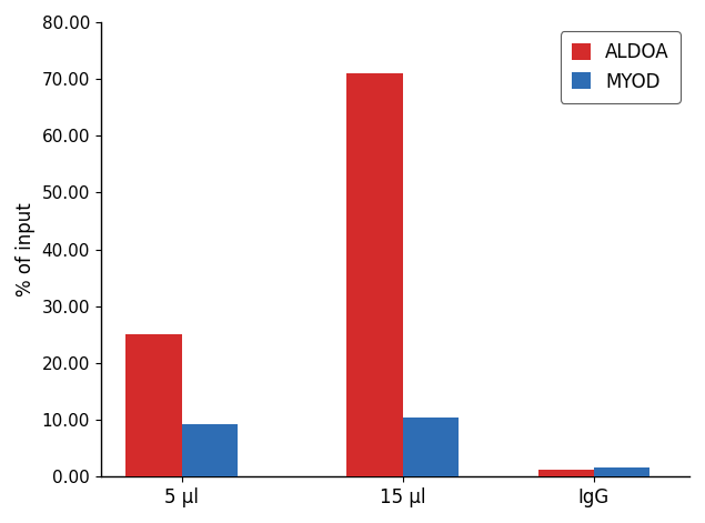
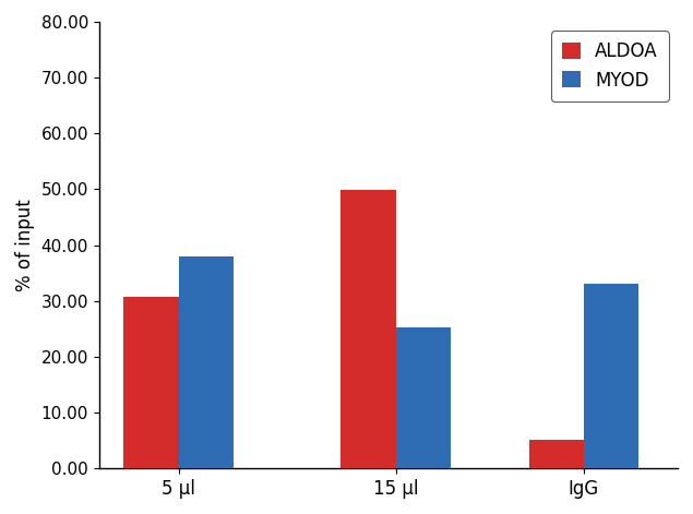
ALDOA/5 µl: 25.0 -> 30.8
MYOD/5 µl: 9.3 -> 38.0
ALDOA/15 µl: 71.0 -> 49.8
MYOD/15 µl: 10.5 -> 25.2
ALDOA/IgG: 1.2 -> 5.2
MYOD/IgG: 1.7 -> 33.0
